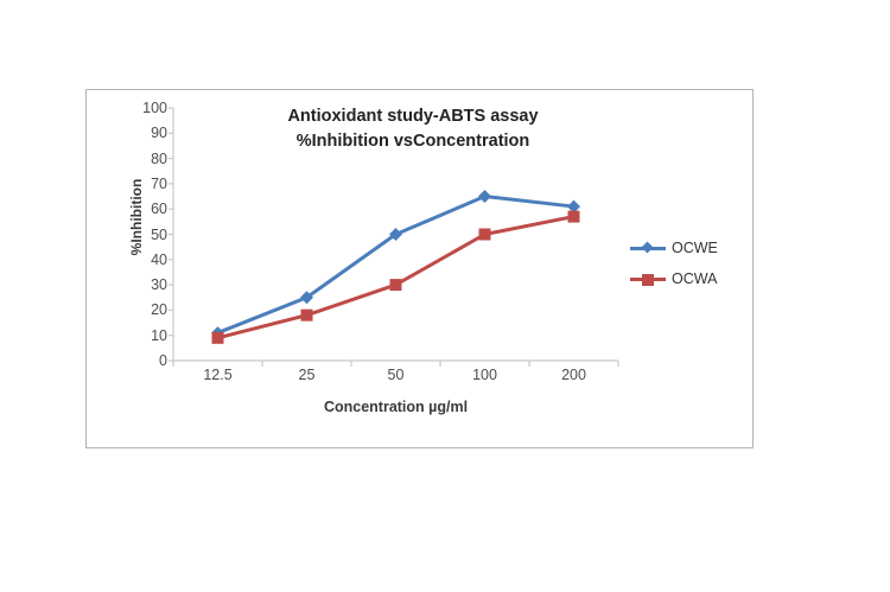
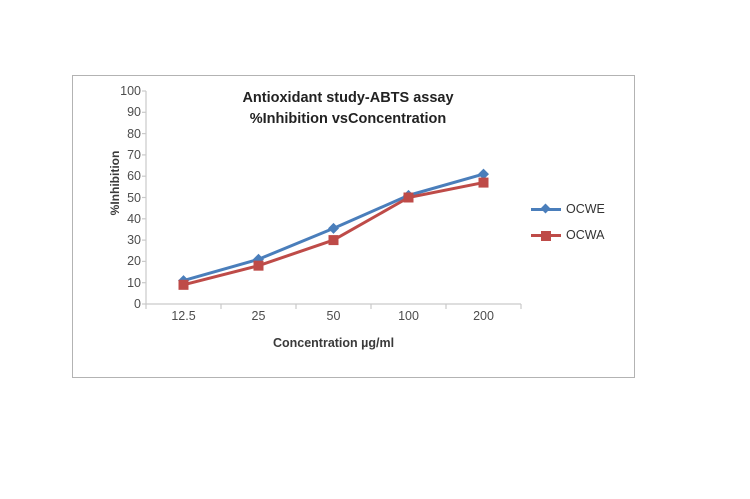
OCWE/25: 25 -> 21
OCWE/50: 50 -> 36
OCWE/100: 65 -> 51
